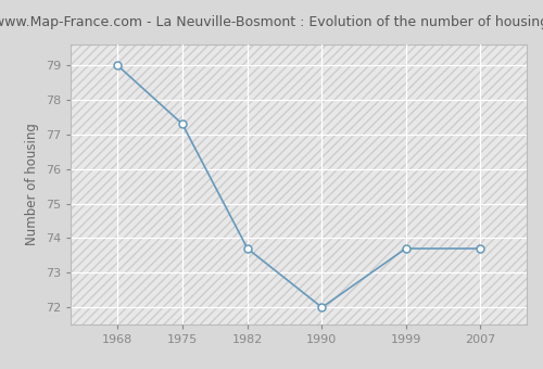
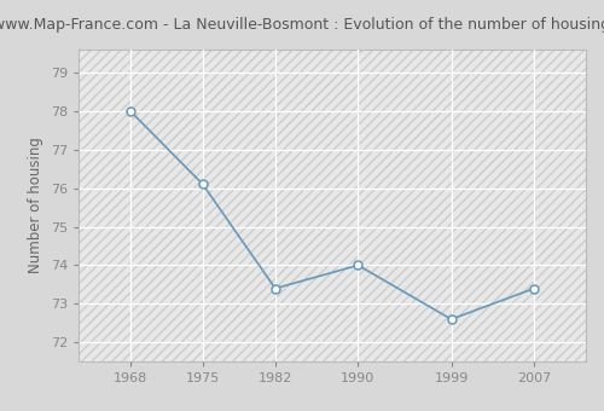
1968: 79.0 -> 78.0
1975: 77.3 -> 76.1
1982: 73.7 -> 73.4
1990: 72.0 -> 74.0
1999: 73.7 -> 72.6
2007: 73.7 -> 73.4
